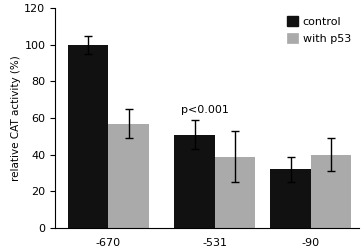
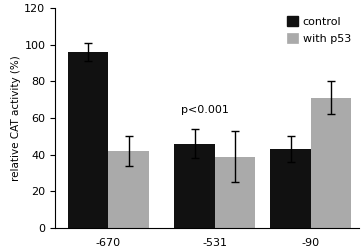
control/-670: 100 -> 96
with p53/-670: 57 -> 42
control/-531: 51 -> 46
control/-90: 32 -> 43
with p53/-90: 40 -> 71
